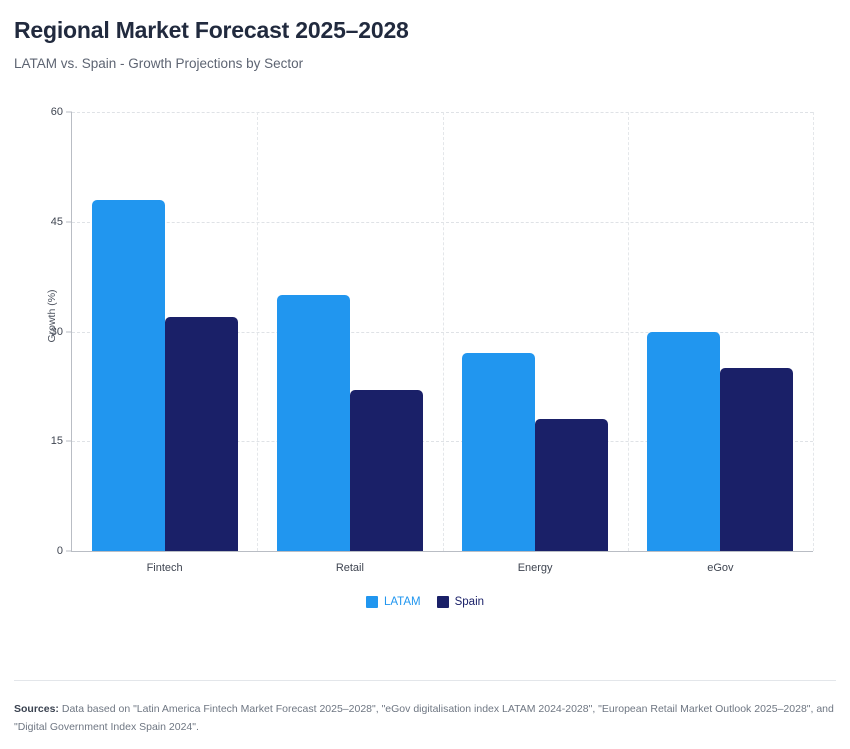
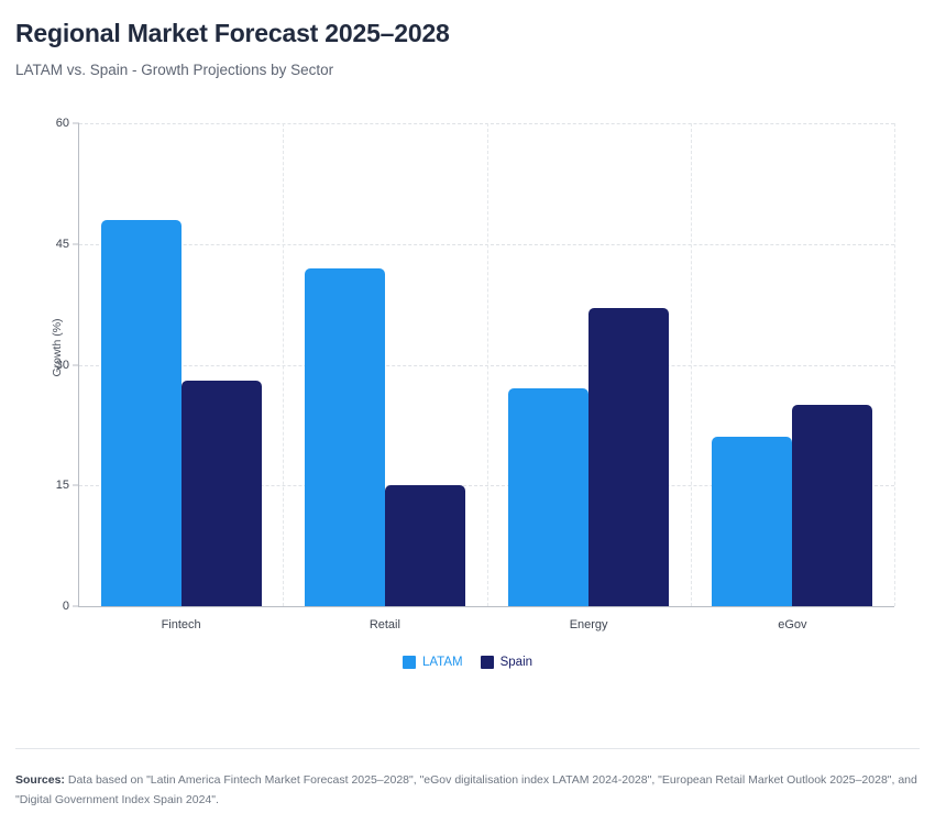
Spain/Fintech: 32 -> 28
LATAM/Retail: 35 -> 42
Spain/Retail: 22 -> 15
Spain/Energy: 18 -> 37
LATAM/eGov: 30 -> 21
